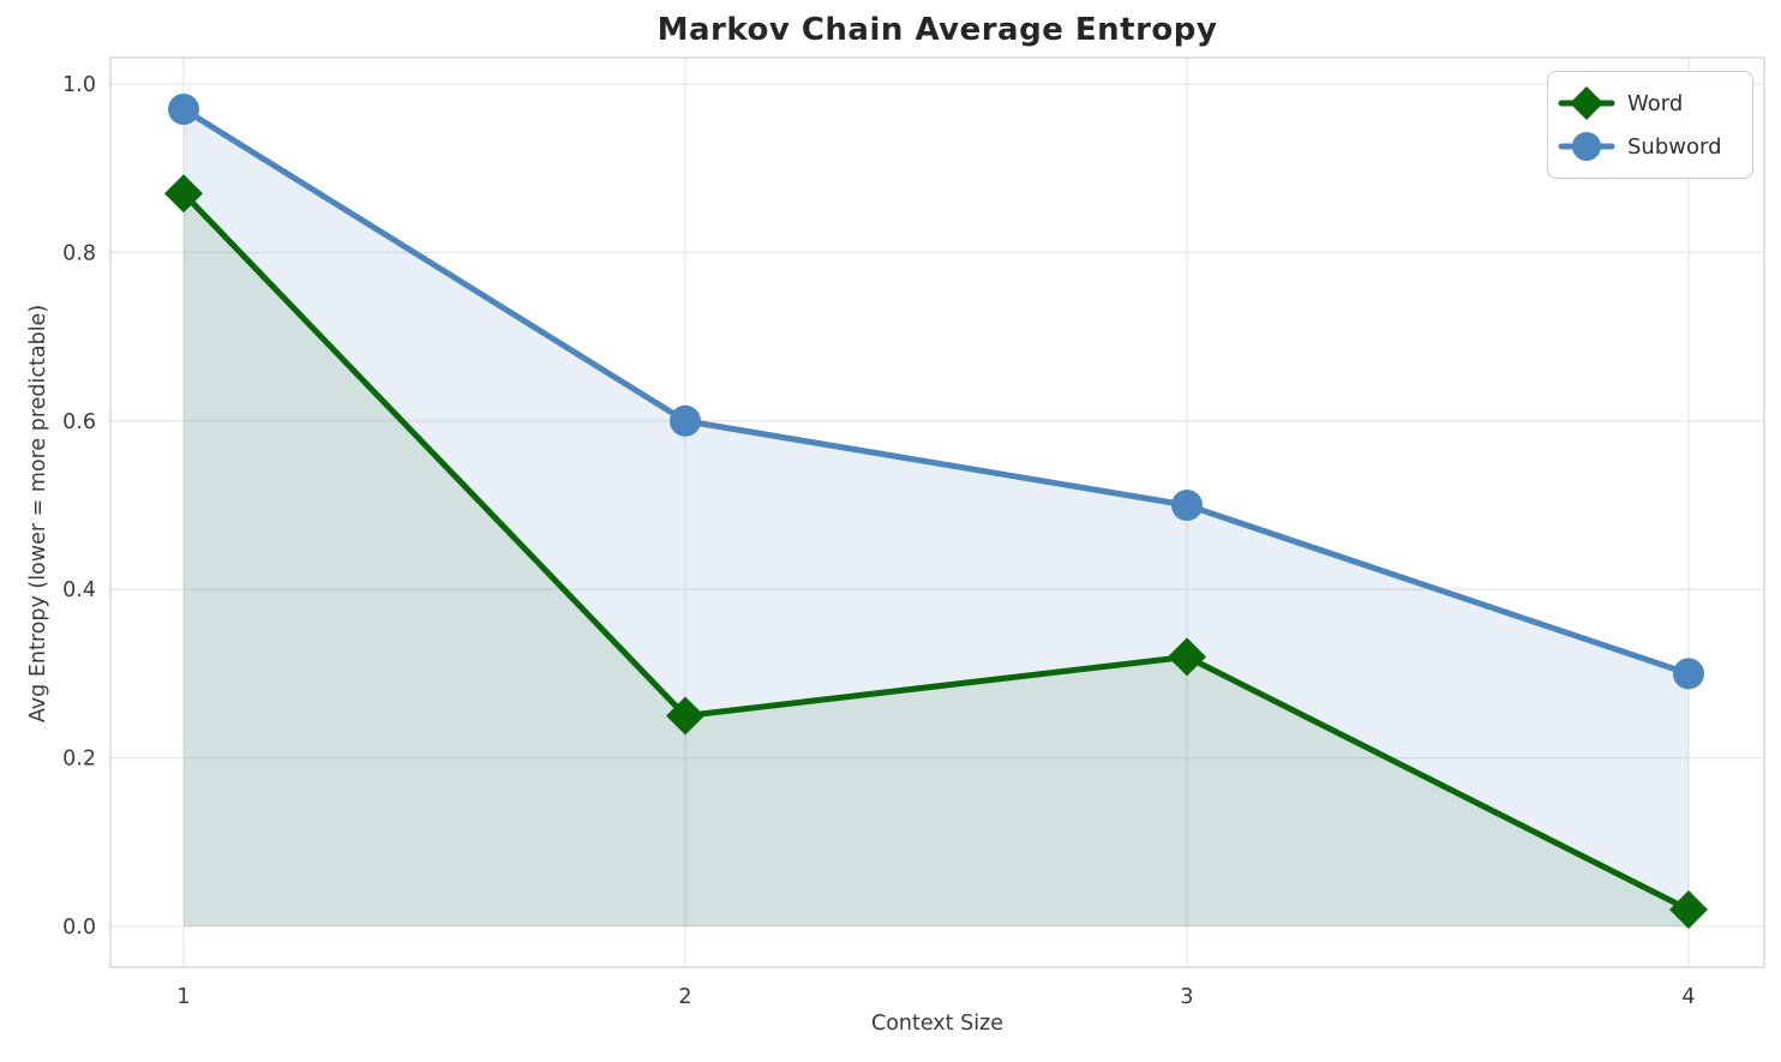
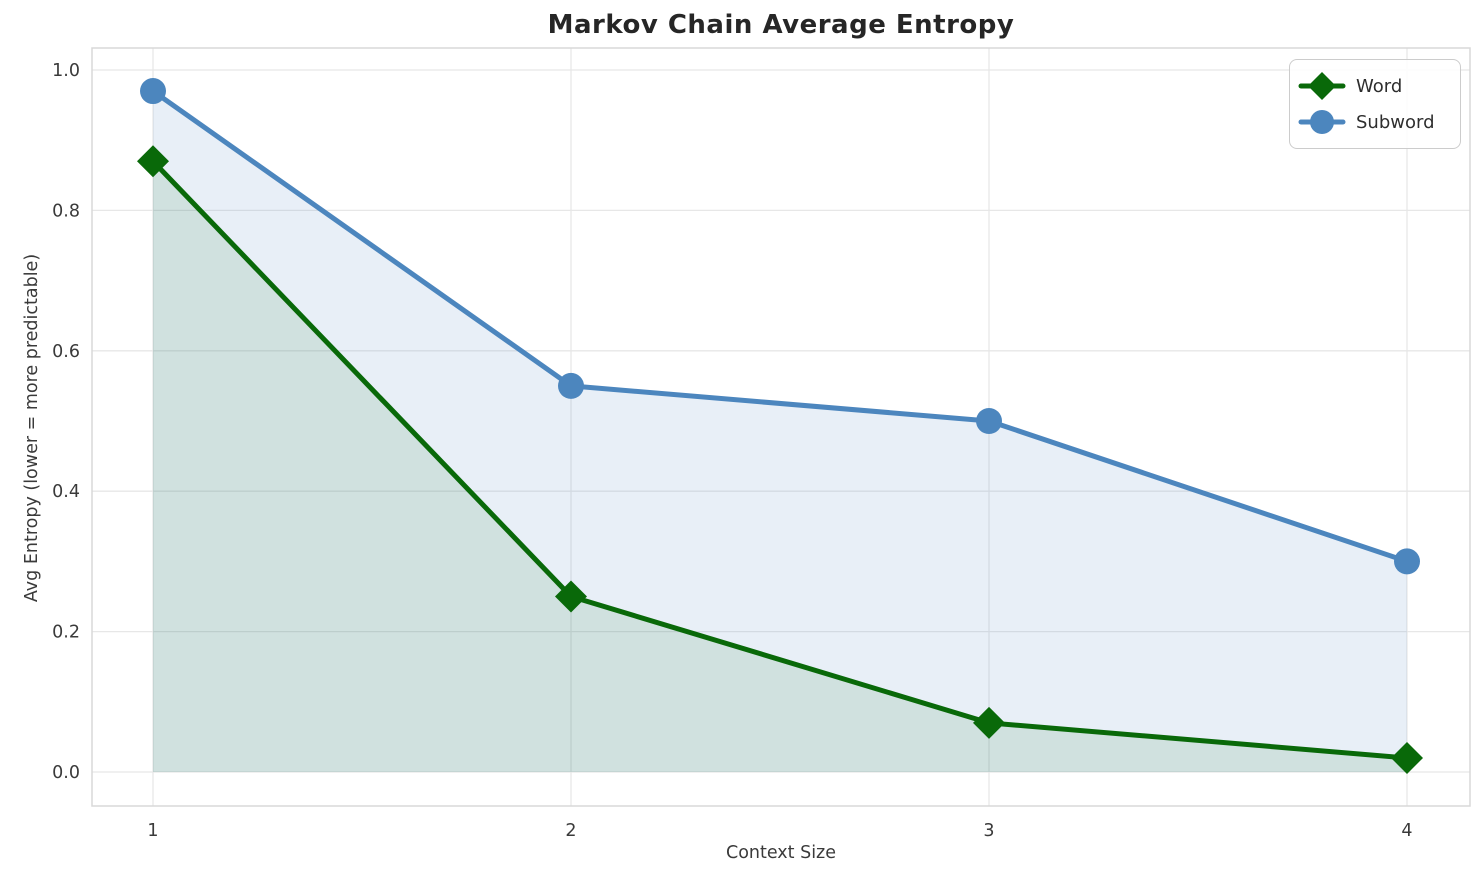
Subword/2: 0.60 -> 0.55
Word/3: 0.32 -> 0.07
